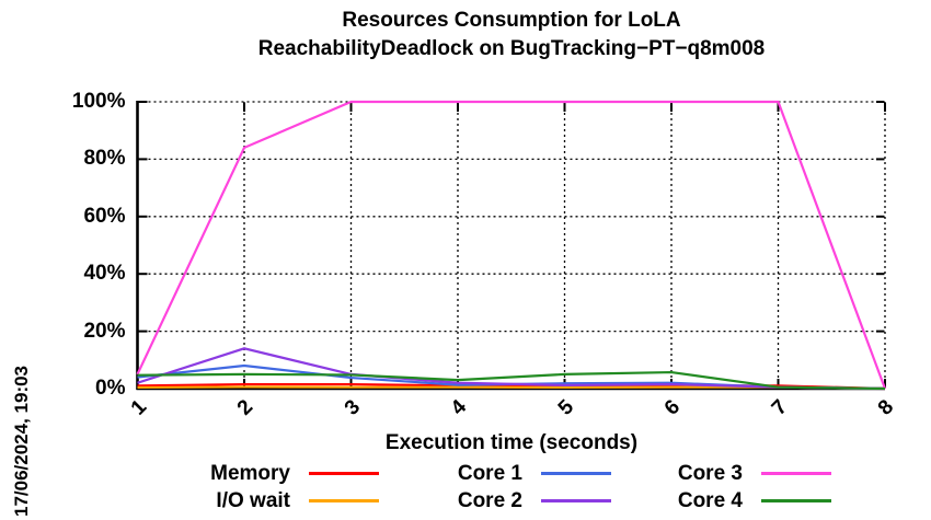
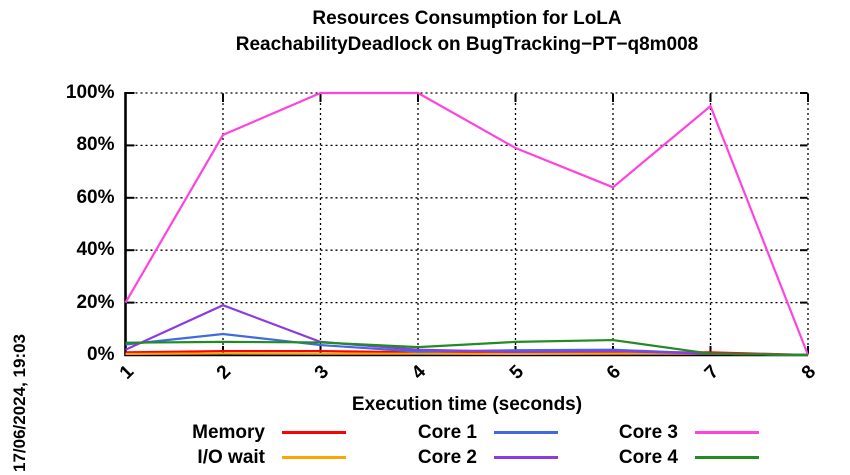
Core 3/1: 5% -> 20%
Core 2/2: 14% -> 19%
Core 3/5: 100% -> 79%
Core 3/6: 100% -> 64%
Core 3/7: 100% -> 95%
